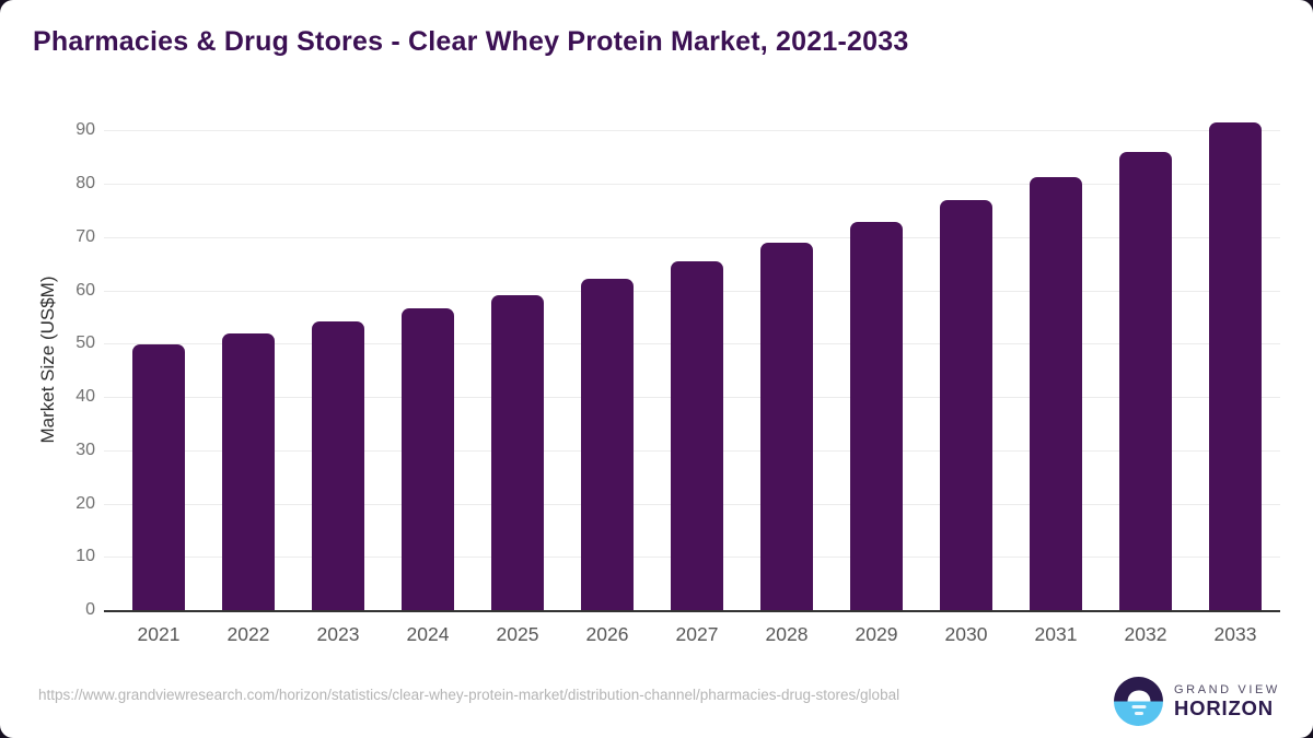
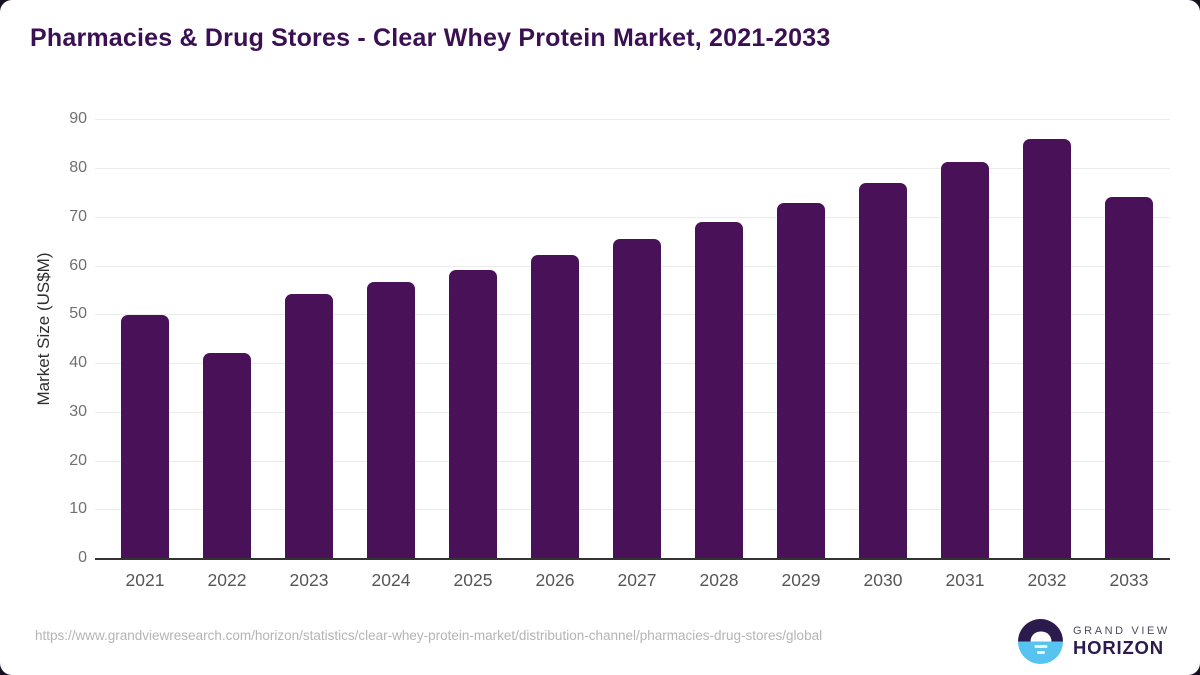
2022: 52 -> 42
2033: 92 -> 74
